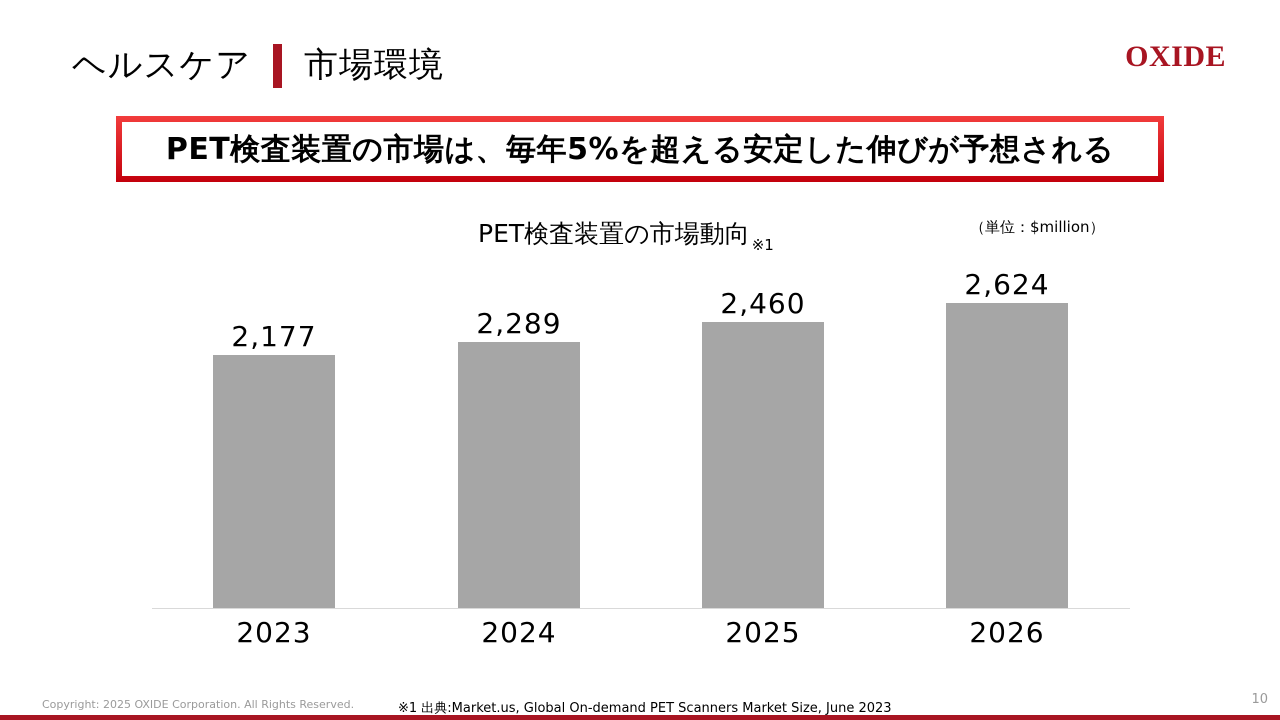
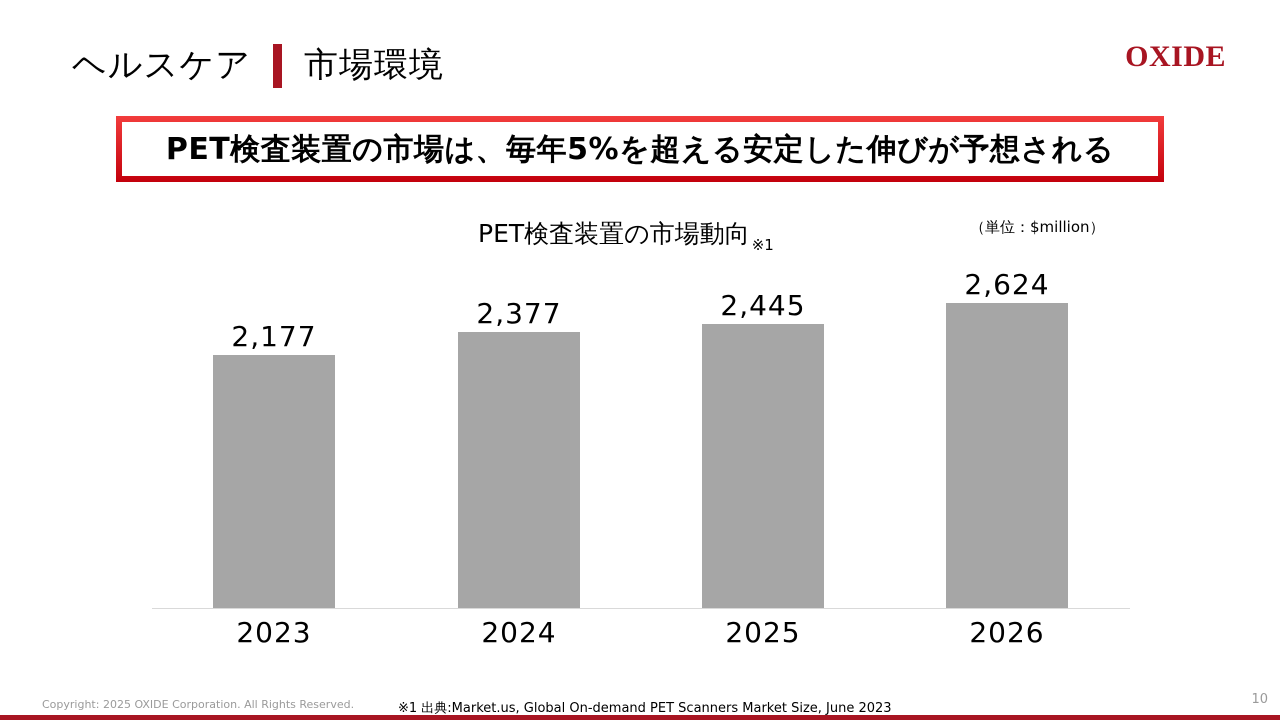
2024: 2,289 -> 2,377
2025: 2,460 -> 2,445
